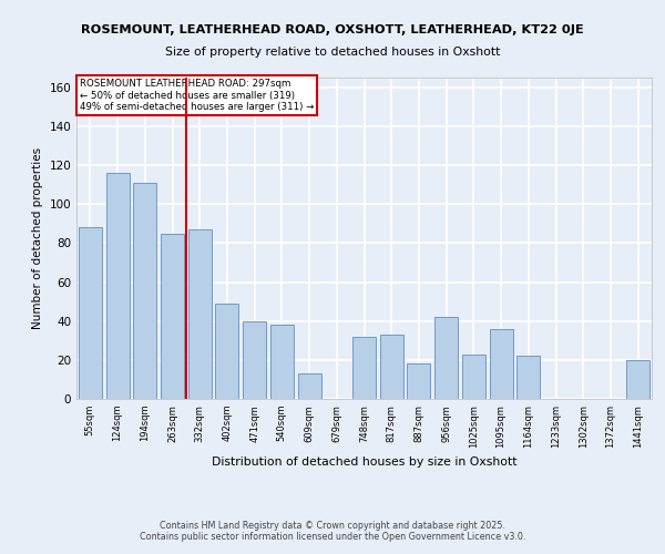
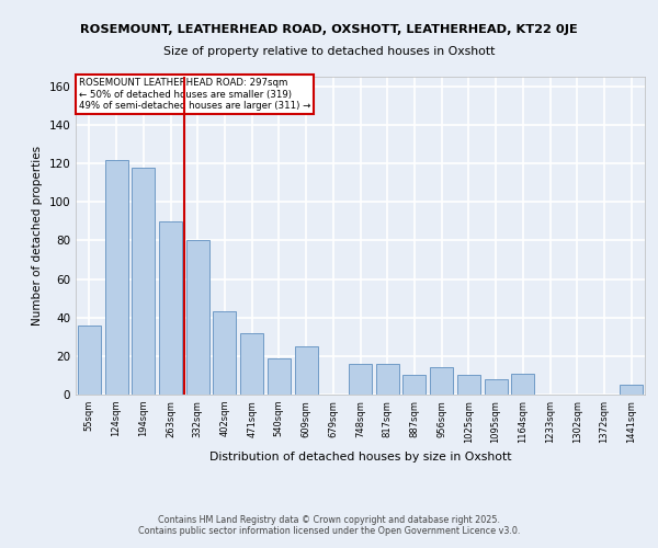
55sqm: 88 -> 36
124sqm: 116 -> 122
194sqm: 111 -> 118
263sqm: 85 -> 90
332sqm: 87 -> 80
402sqm: 49 -> 43
471sqm: 40 -> 32
540sqm: 38 -> 19
609sqm: 13 -> 25
748sqm: 32 -> 16
817sqm: 33 -> 16
887sqm: 18 -> 10
956sqm: 42 -> 14
1025sqm: 23 -> 10
1095sqm: 36 -> 8
1164sqm: 22 -> 11
1441sqm: 20 -> 5
